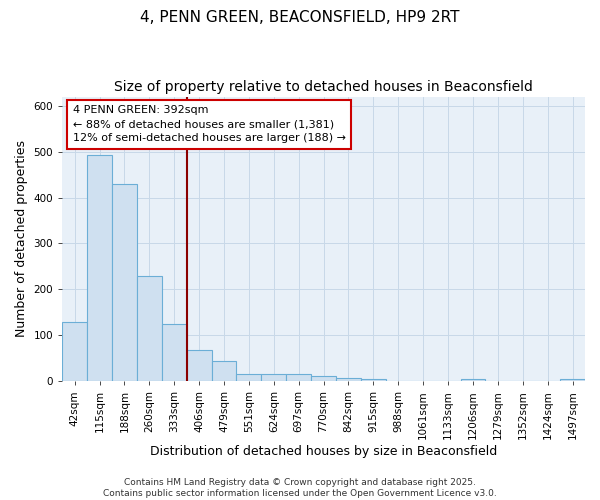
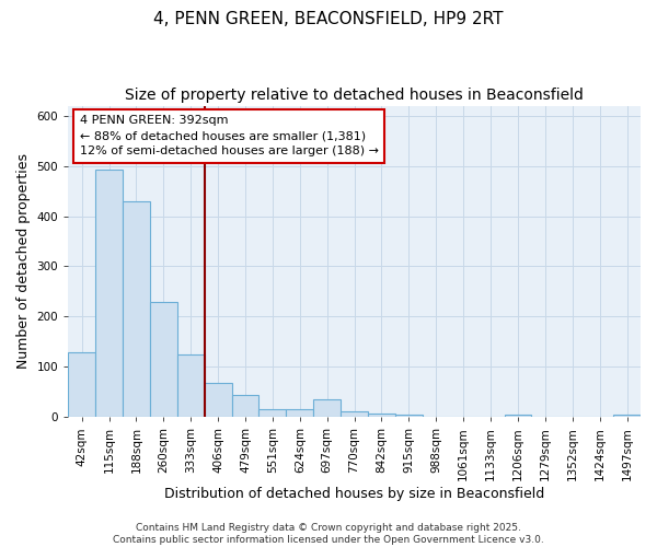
697sqm: 15 -> 35
